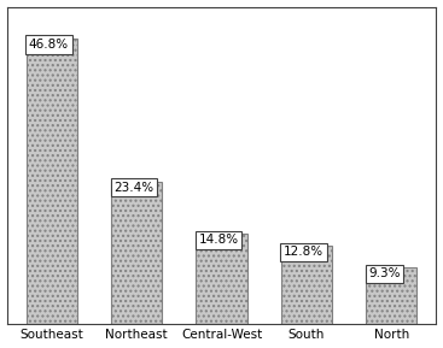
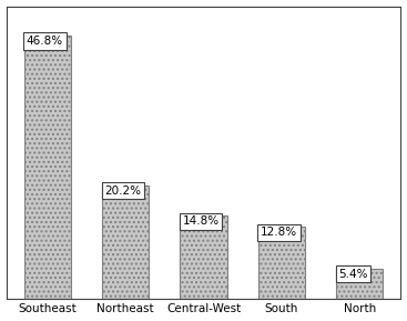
Northeast: 23.4% -> 20.2%
North: 9.3% -> 5.4%
